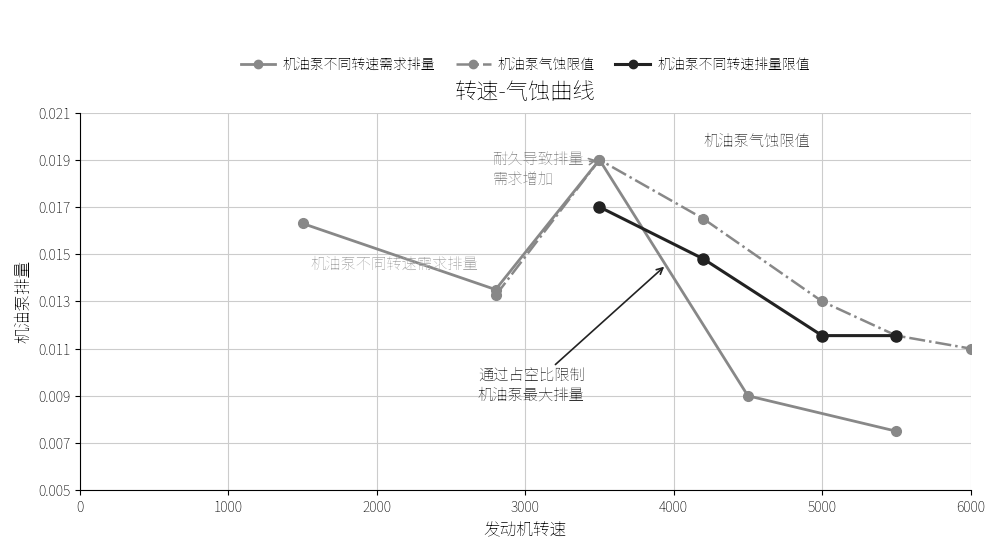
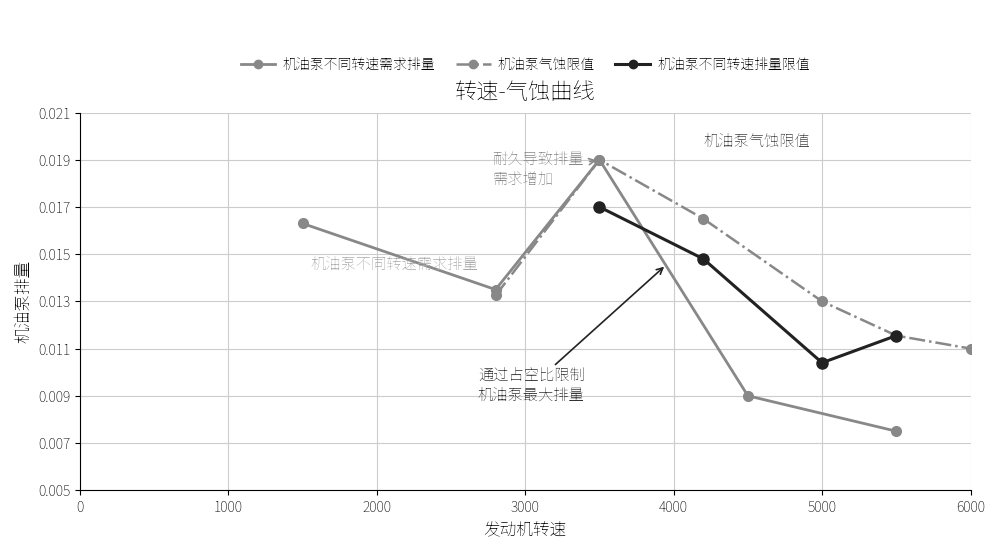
机油泵不同转速排量限值/5000: 0.01155 -> 0.01040
